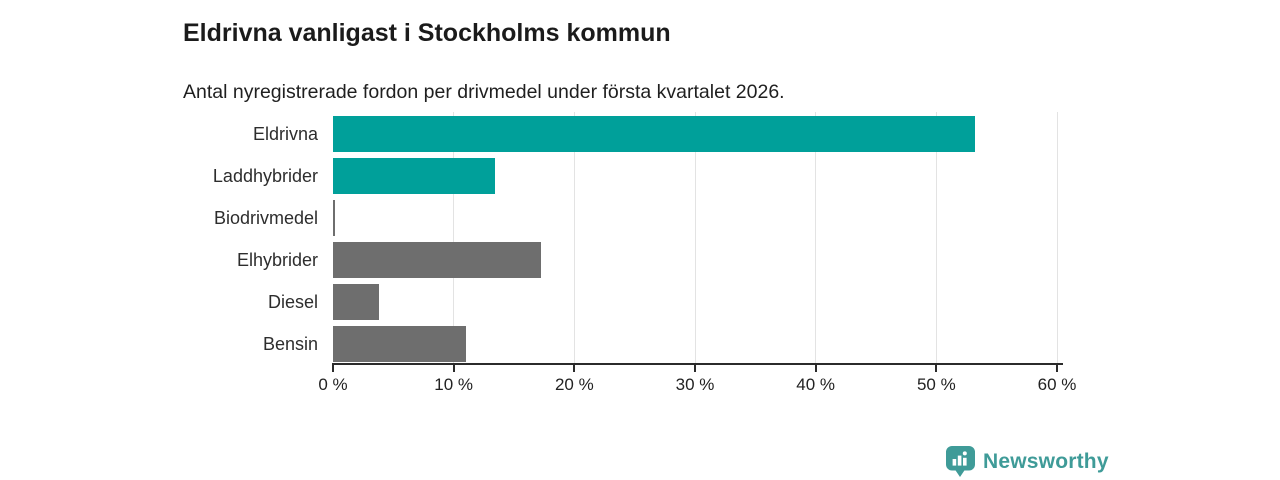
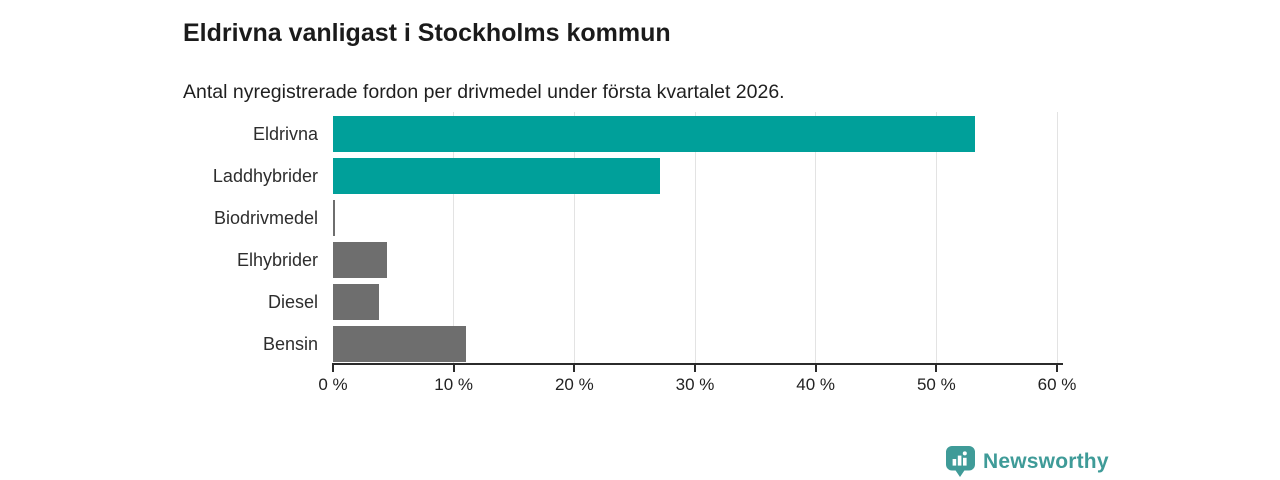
Laddhybrider: 13.4% -> 27.1%
Elhybrider: 17.2% -> 4.5%
